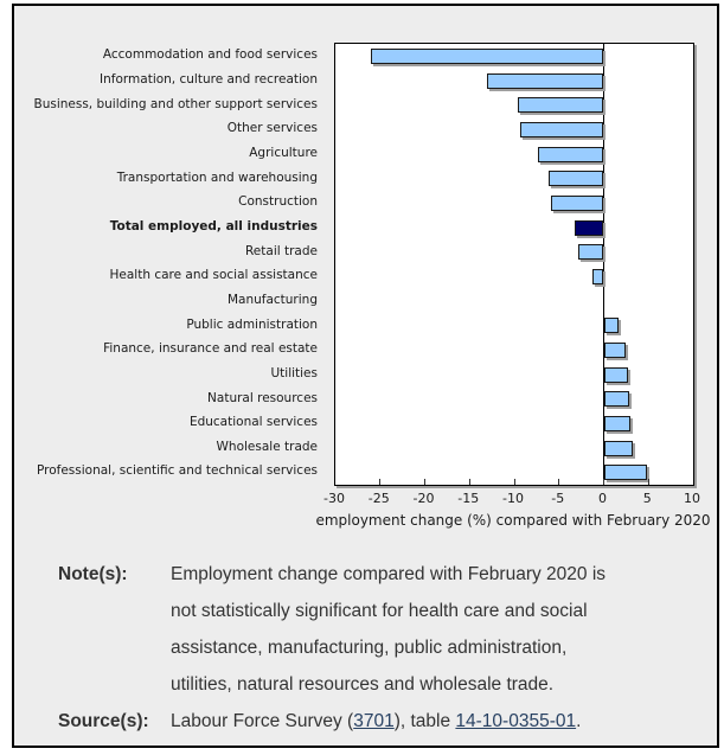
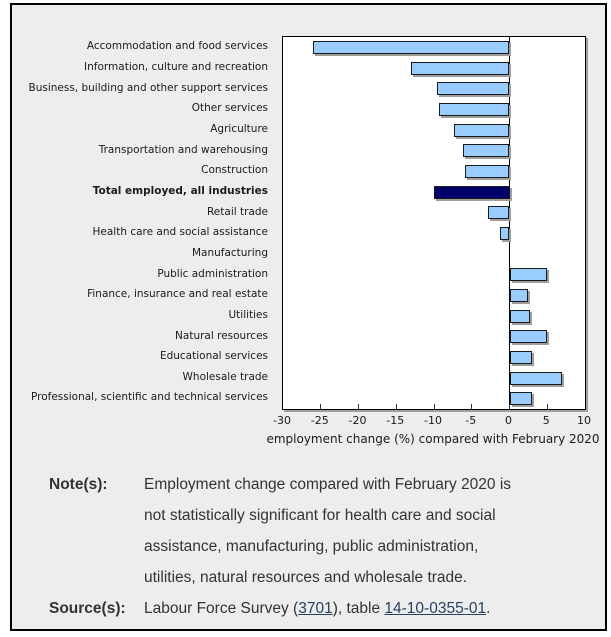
Total employed, all industries: -3 -> -10
Public administration: 2 -> 5
Natural resources: 3 -> 5
Wholesale trade: 3 -> 7
Professional, scientific and technical services: 5 -> 3
